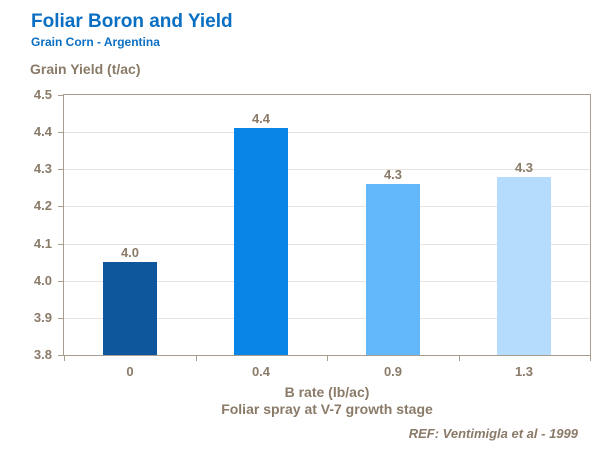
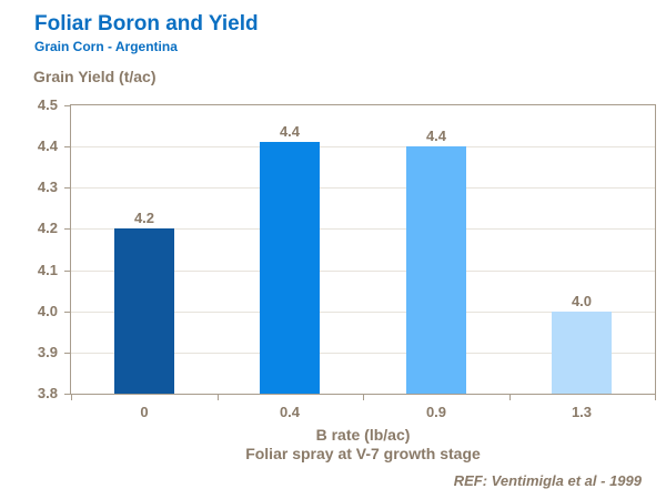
0: 4.0 -> 4.2
0.9: 4.3 -> 4.4
1.3: 4.3 -> 4.0
